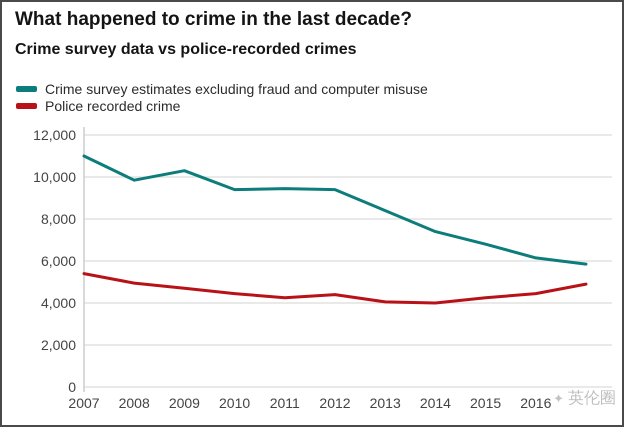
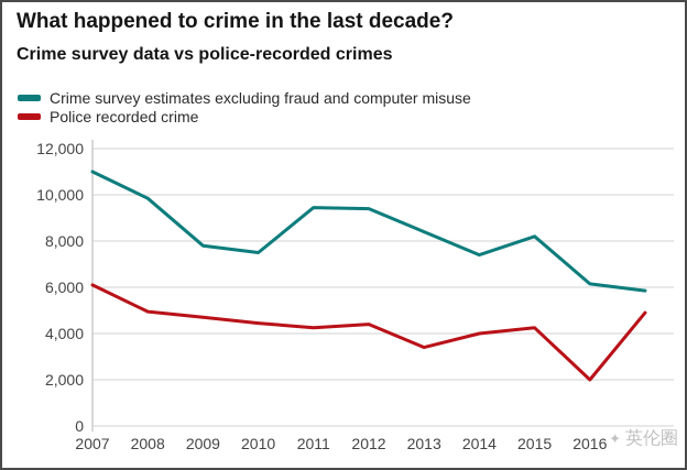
Police recorded crime/2007: 5400 -> 6100
Crime survey estimates excluding fraud and computer misuse/2009: 10300 -> 7800
Crime survey estimates excluding fraud and computer misuse/2010: 9400 -> 7500
Police recorded crime/2013: 4000 -> 3400
Crime survey estimates excluding fraud and computer misuse/2015: 6800 -> 8200
Police recorded crime/2016: 4400 -> 2000
